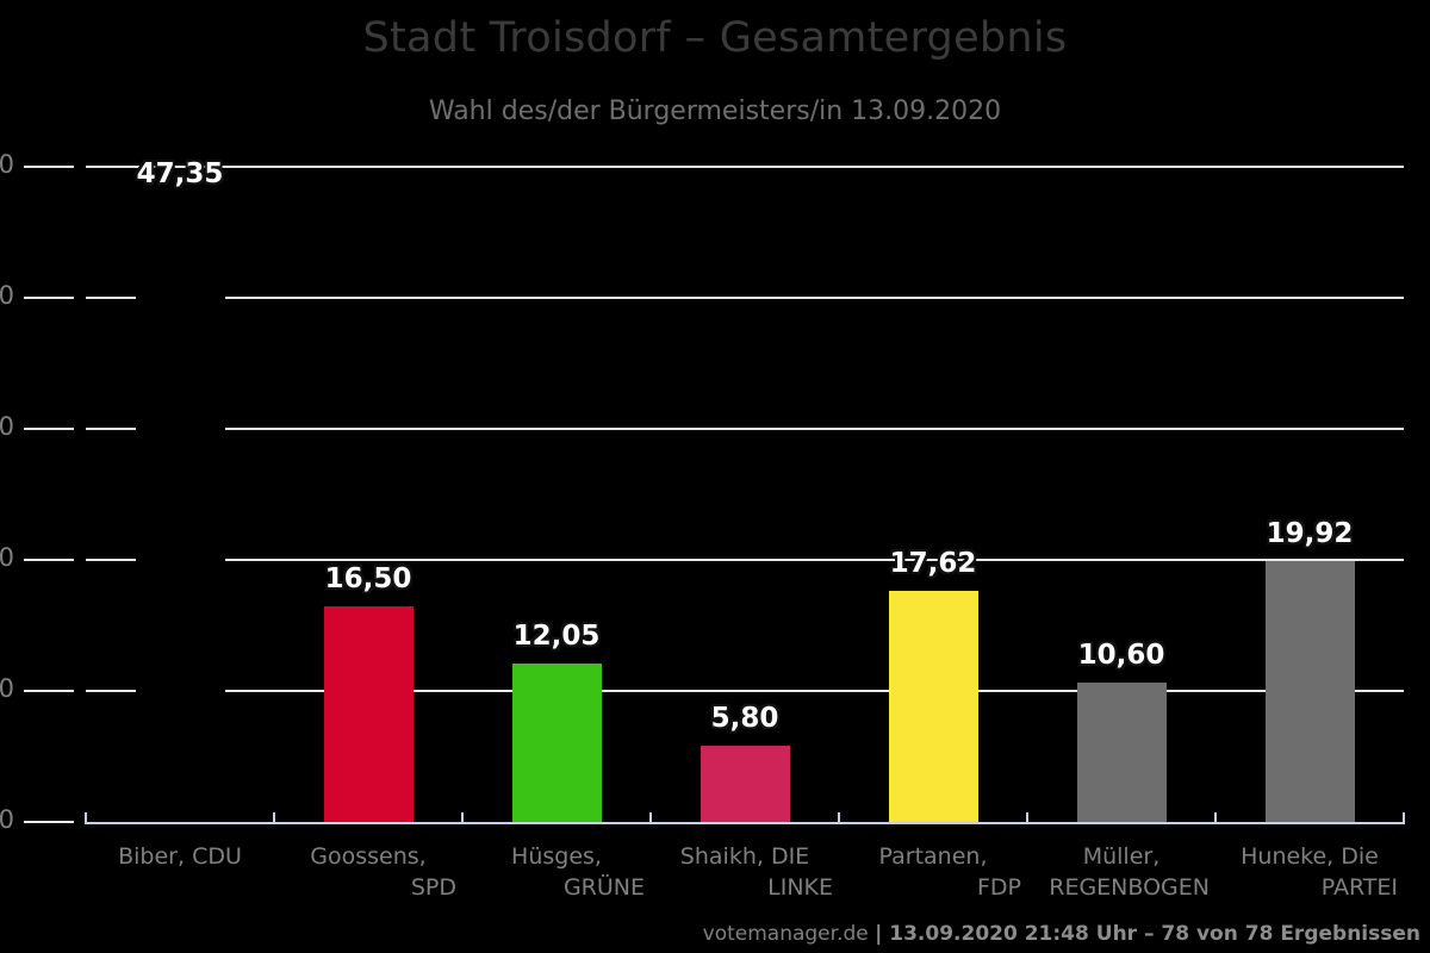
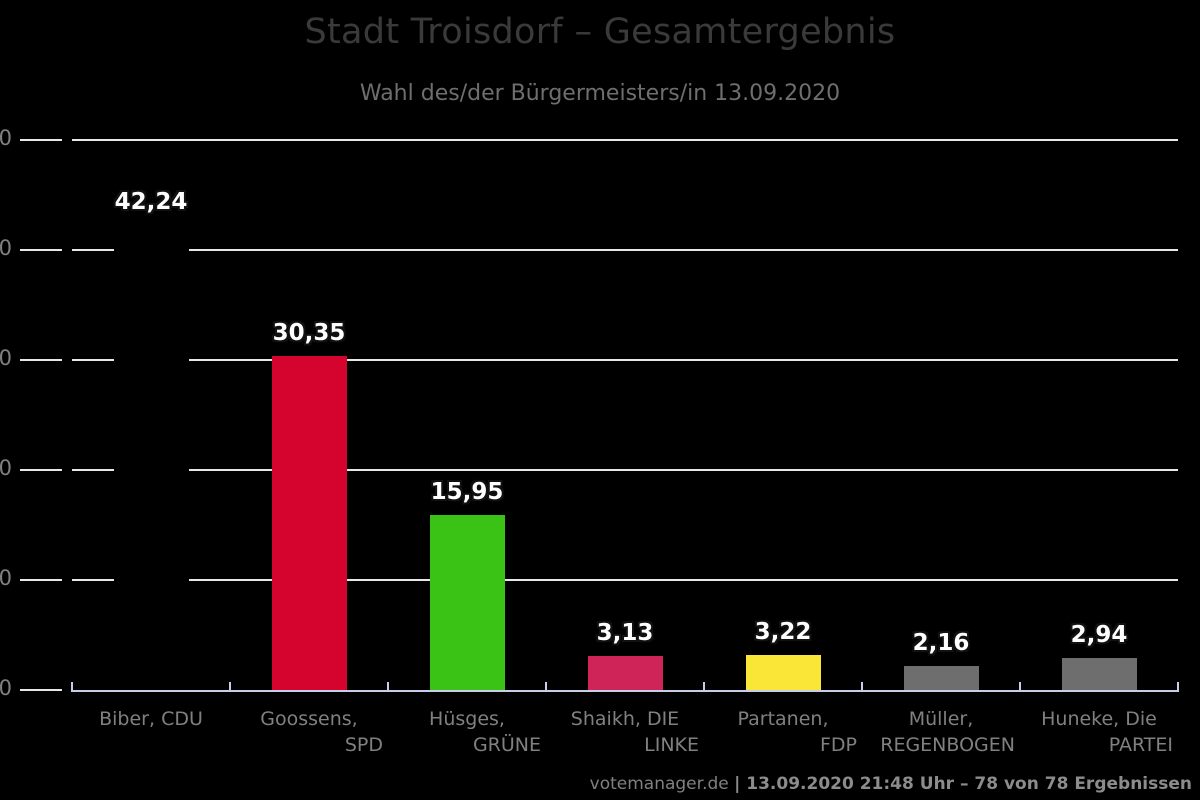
Biber, CDU: 47,35 -> 42,24
Goossens, SPD: 16,50 -> 30,35
Hüsges, GRÜNE: 12,05 -> 15,95
Shaikh, DIE LINKE: 5,80 -> 3,13
Partanen, FDP: 17,62 -> 3,22
Müller, REGENBOGEN: 10,60 -> 2,16
Huneke, Die PARTEI: 19,92 -> 2,94
